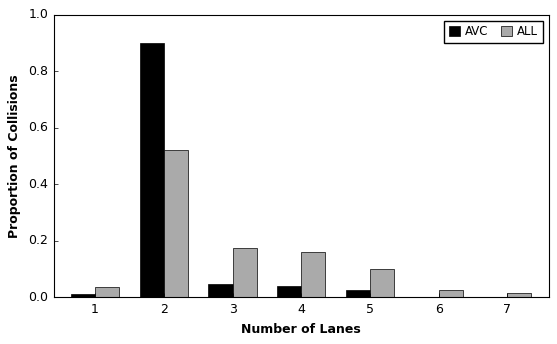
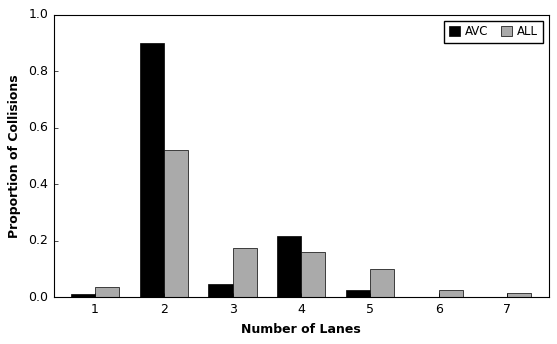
AVC/4: 0.040 -> 0.215
